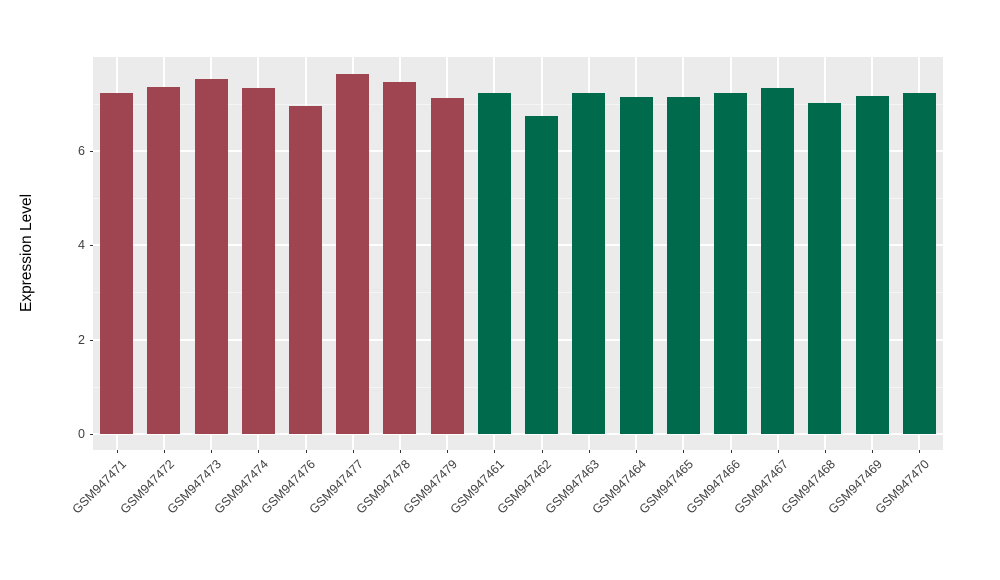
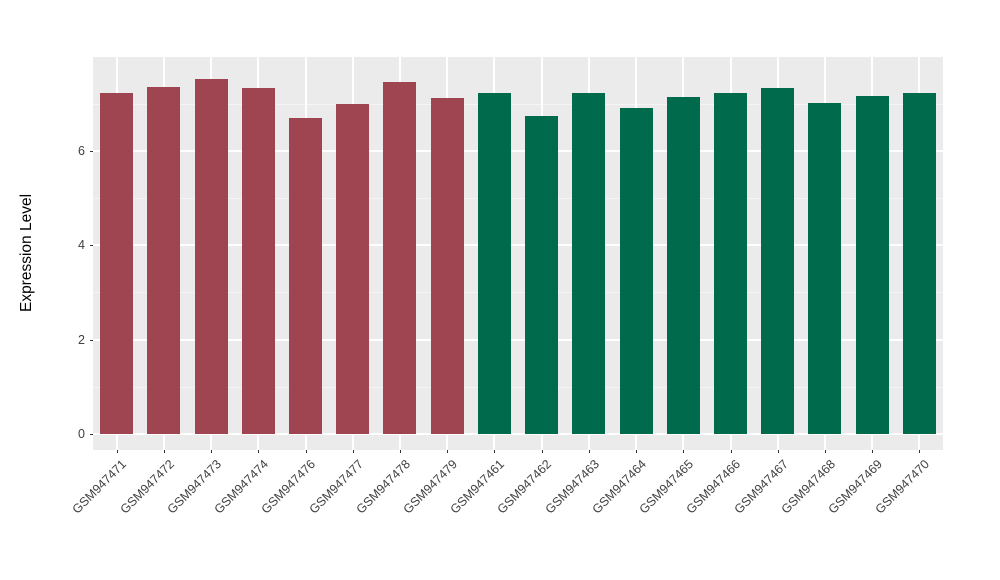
GSM947476: 7.0 -> 6.7
GSM947477: 7.6 -> 7.0
GSM947464: 7.2 -> 6.9
